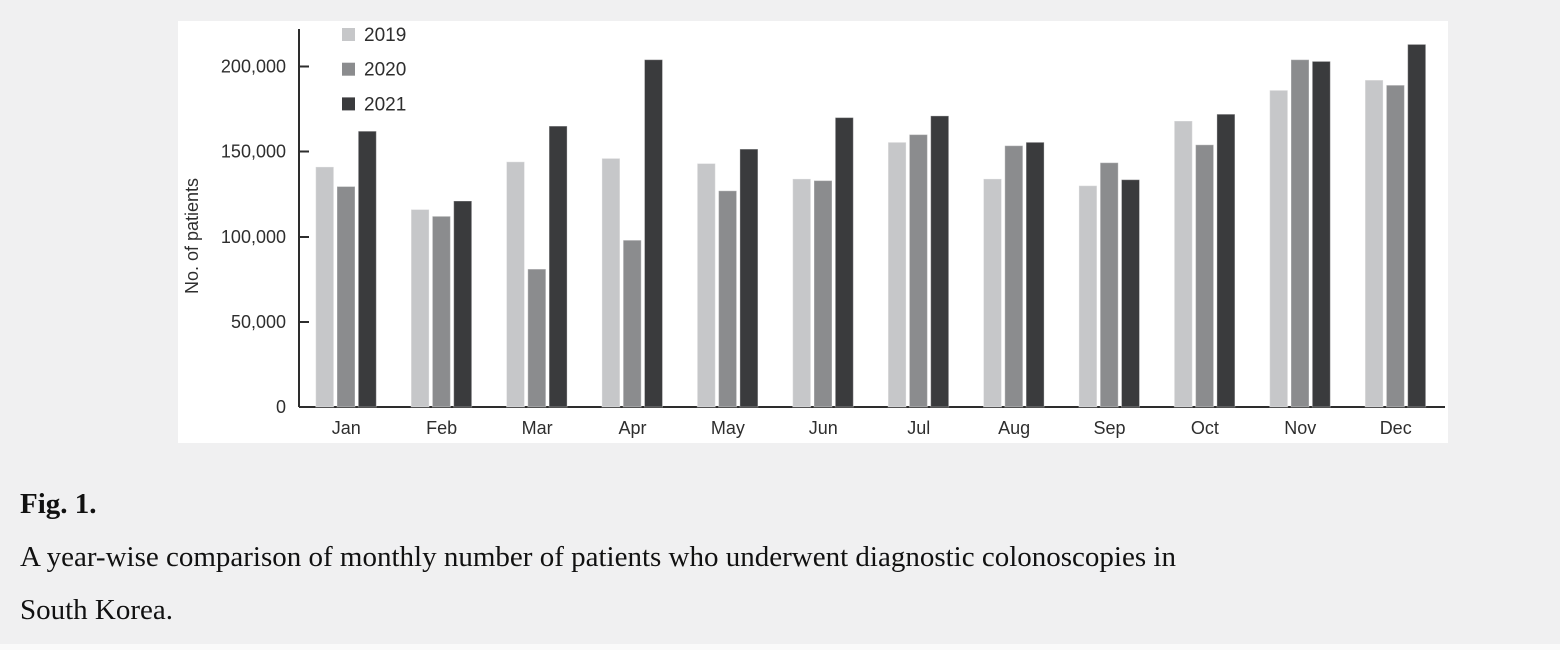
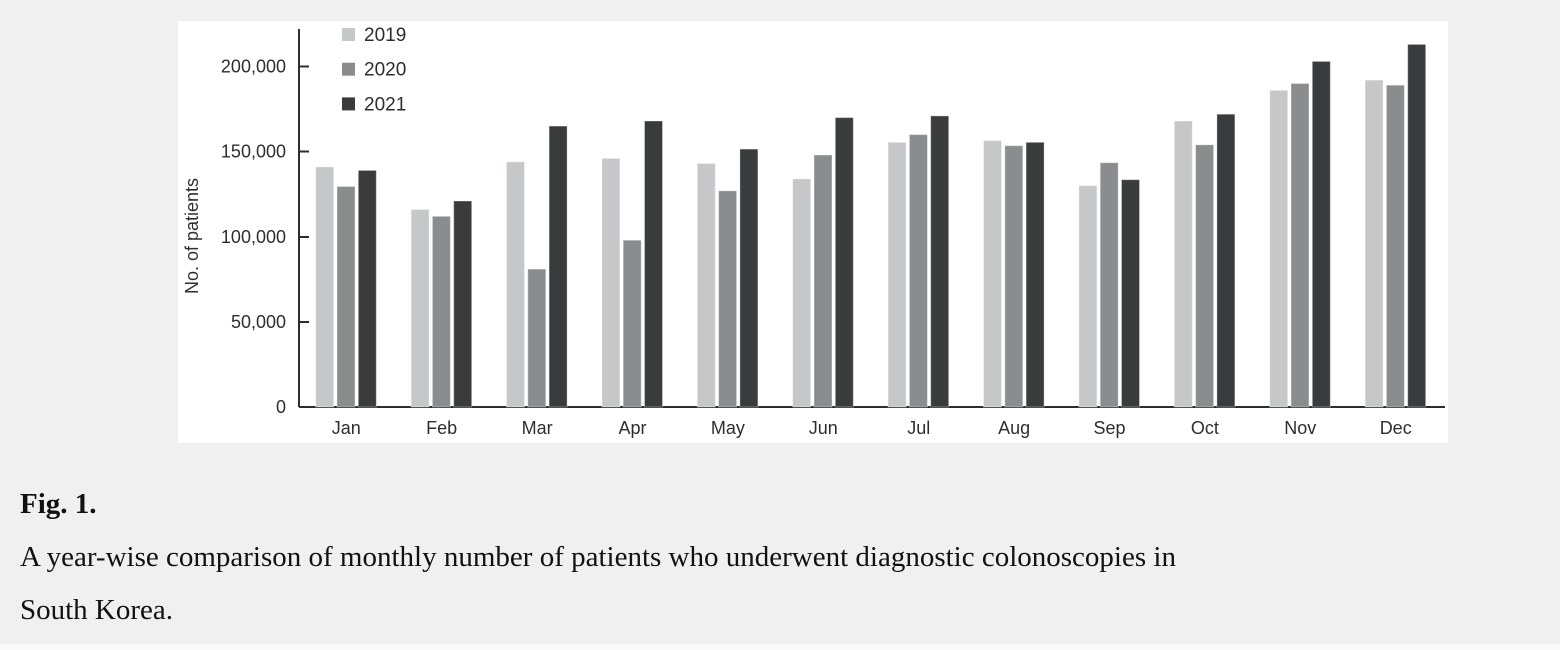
2021/Jan: 162000 -> 139000
2021/Apr: 204000 -> 168000
2020/Jun: 133000 -> 148000
2019/Aug: 134000 -> 156000
2020/Nov: 204000 -> 190000
